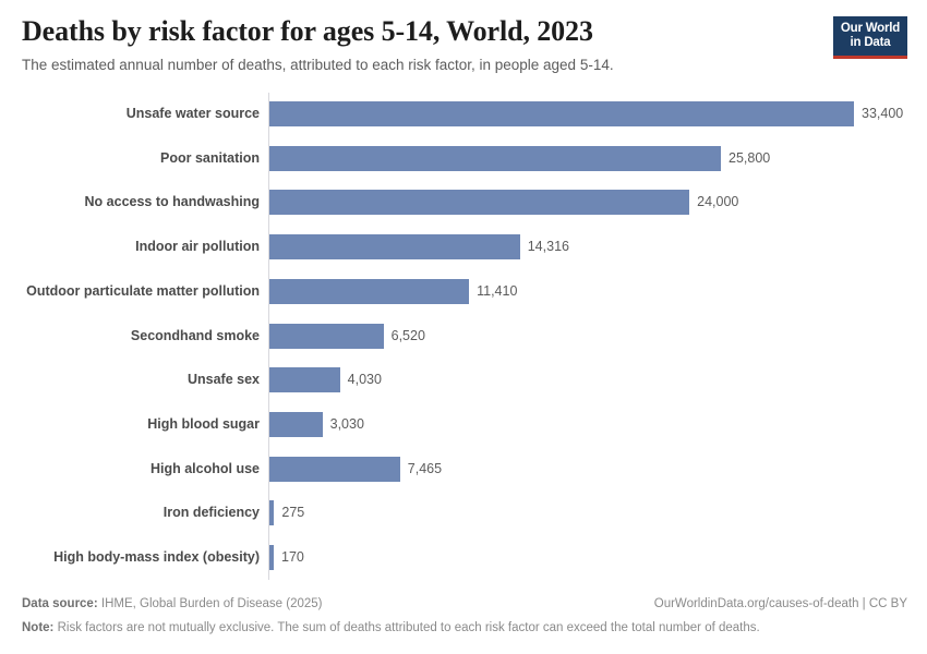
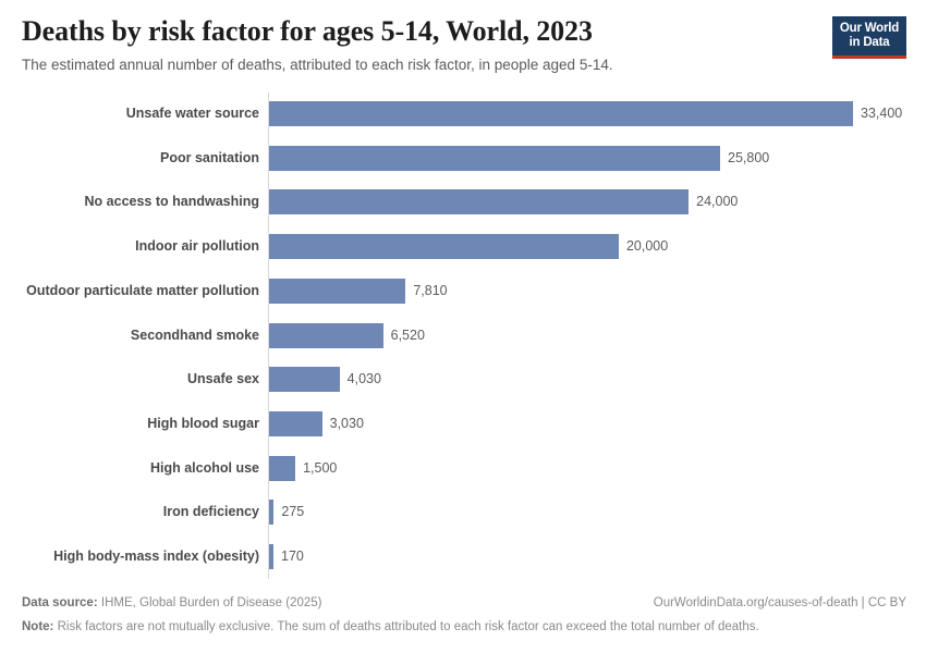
Indoor air pollution: 14,316 -> 20,000
Outdoor particulate matter pollution: 11,410 -> 7,810
High alcohol use: 7,465 -> 1,500
